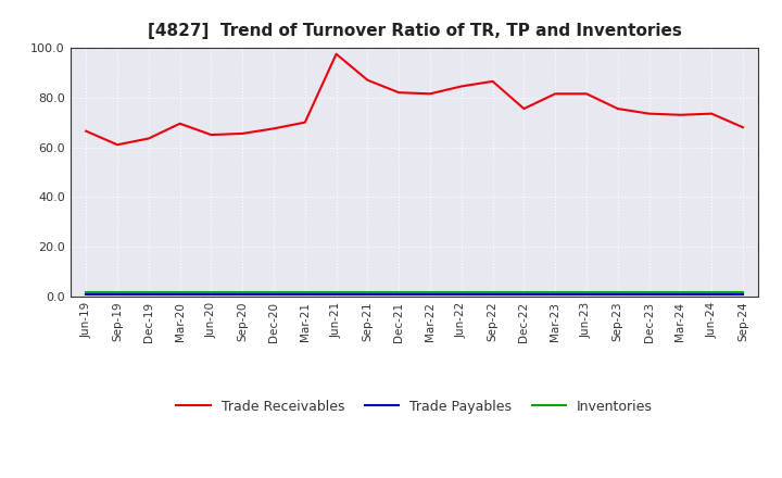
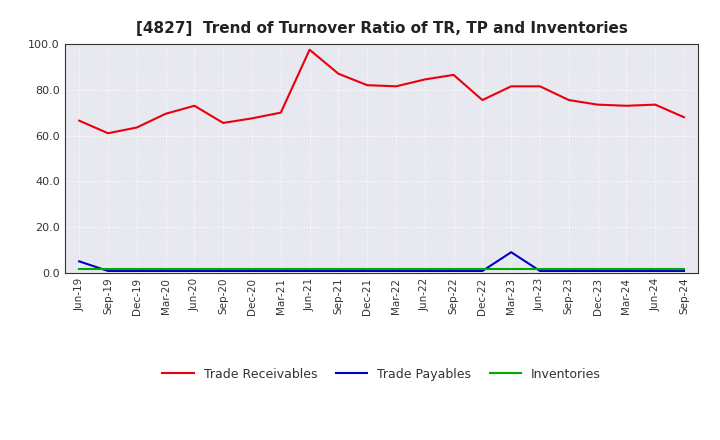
Trade Payables/Jun-19: 0.8 -> 5.0
Trade Receivables/Jun-20: 65.0 -> 73.0
Trade Payables/Mar-23: 0.8 -> 9.0
